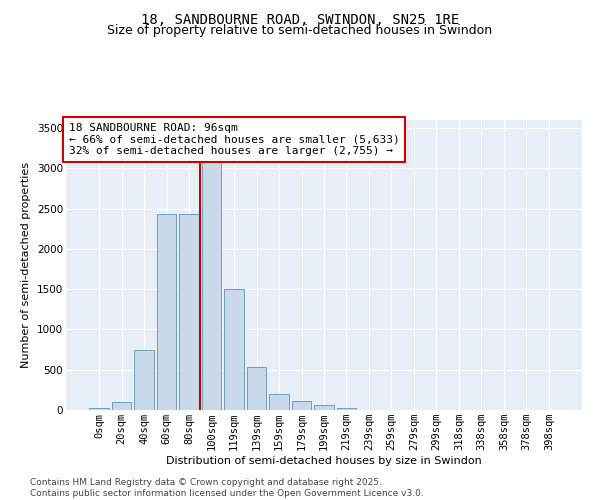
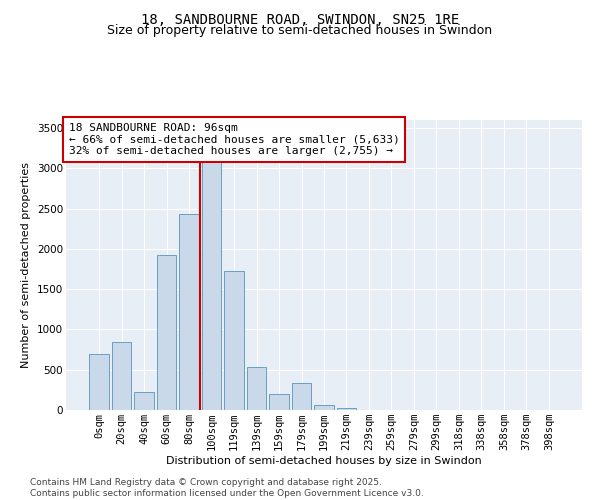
0sqm: 20 -> 700
20sqm: 100 -> 840
40sqm: 750 -> 220
60sqm: 2430 -> 1920
119sqm: 1500 -> 1720
179sqm: 110 -> 340
